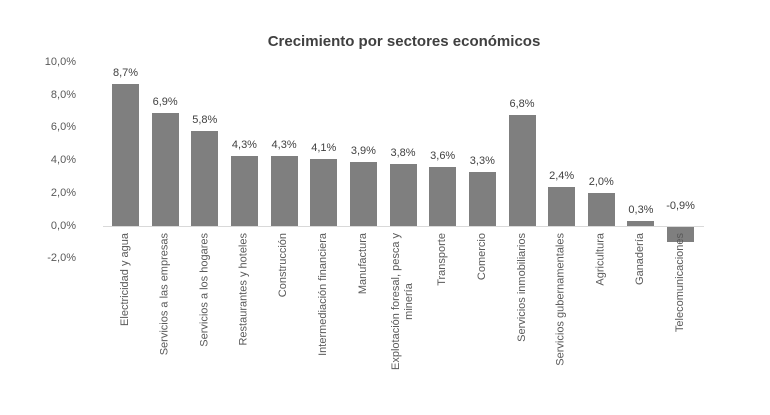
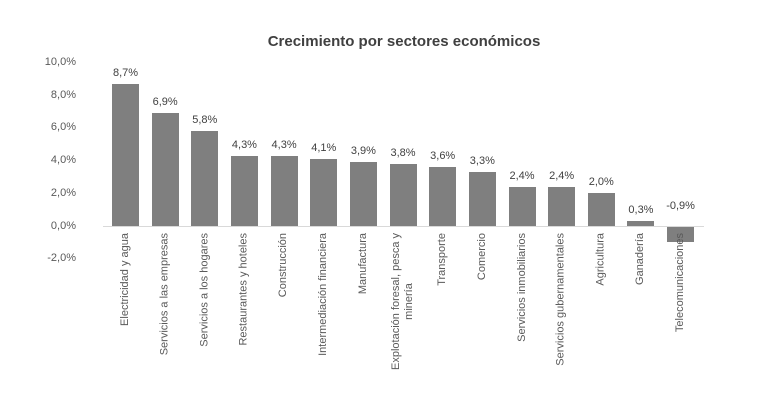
Servicios inmobiliarios: 6,8% -> 2,4%
